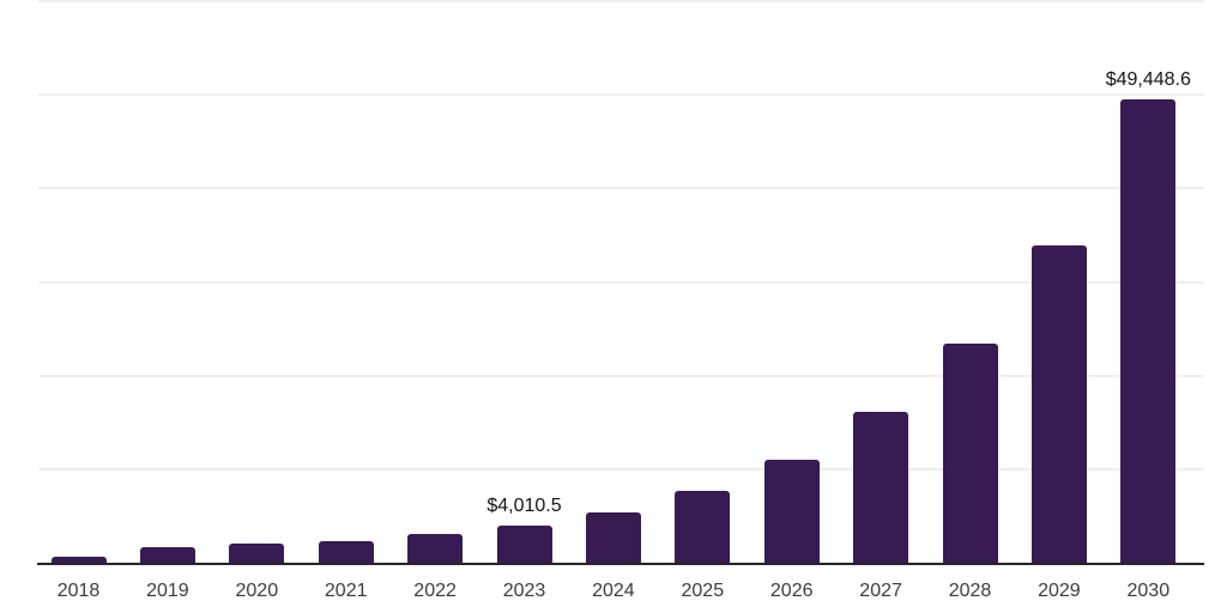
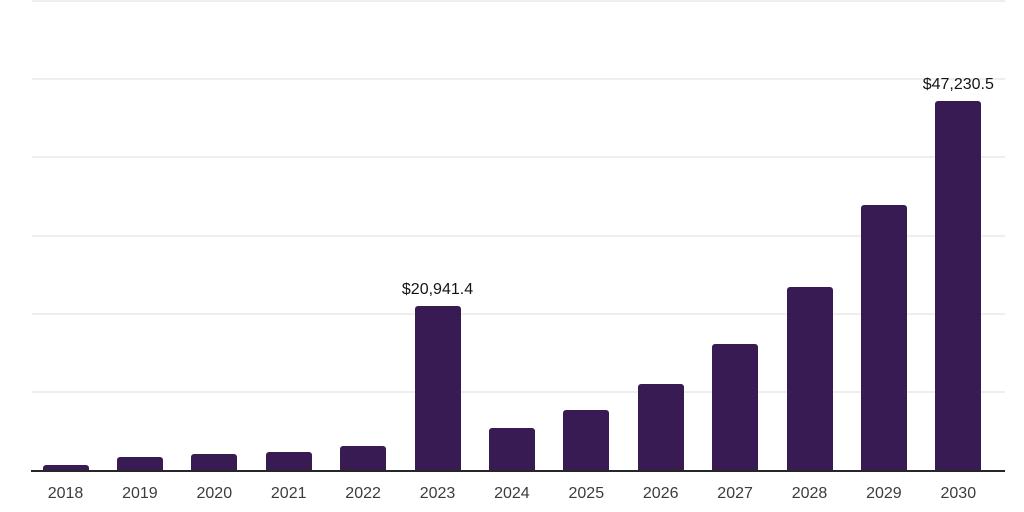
2023: $4,010.5 -> $20,941.4
2030: $49,448.6 -> $47,230.5
